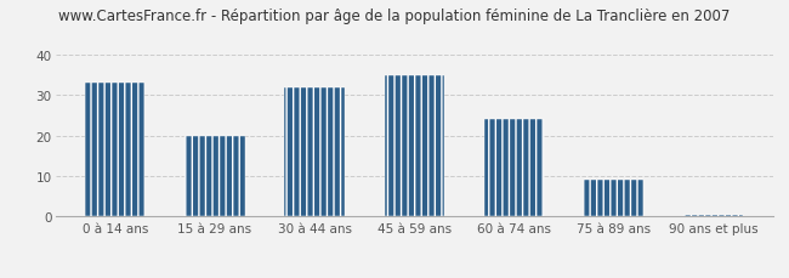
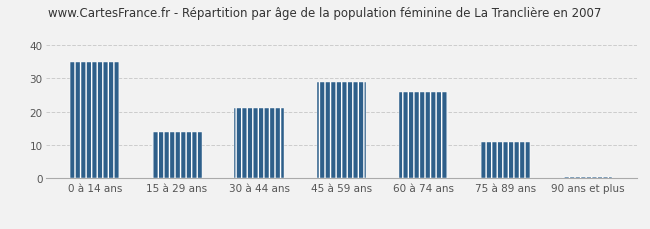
0 à 14 ans: 33.0 -> 35.0
15 à 29 ans: 20.0 -> 14.0
30 à 44 ans: 32.0 -> 21.0
45 à 59 ans: 35.0 -> 29.0
60 à 74 ans: 24.0 -> 26.0
75 à 89 ans: 9.0 -> 11.0
